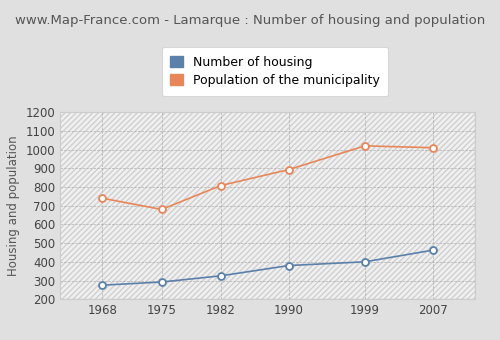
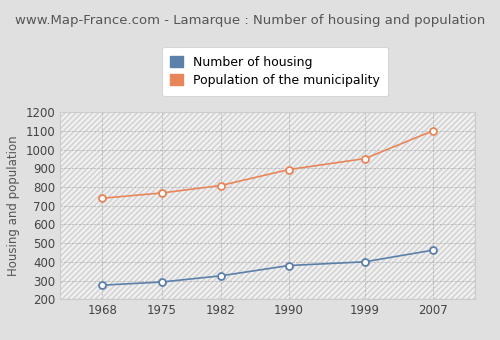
Population of the municipality/1975: 680 -> 770
Population of the municipality/1999: 1020 -> 950
Population of the municipality/2007: 1010 -> 1100
